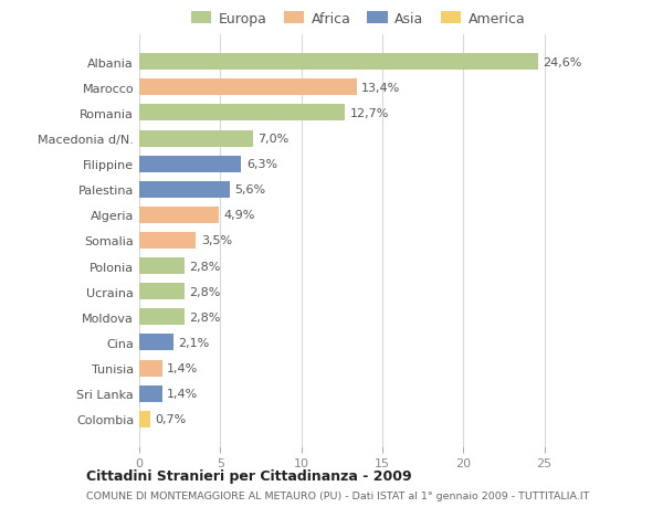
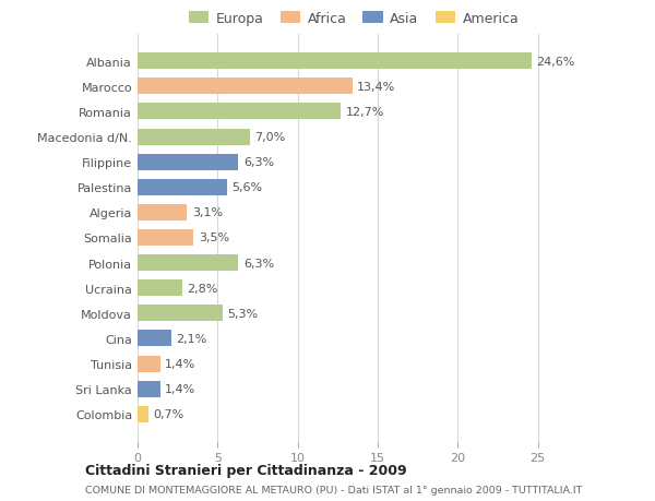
Algeria: 4,9% -> 3,1%
Polonia: 2,8% -> 6,3%
Moldova: 2,8% -> 5,3%
